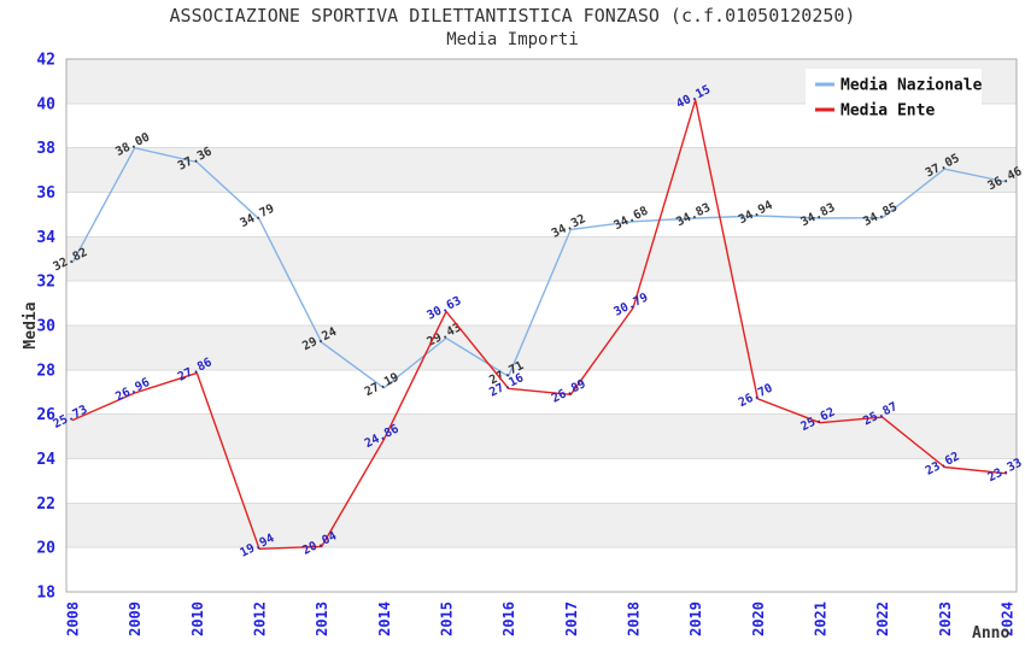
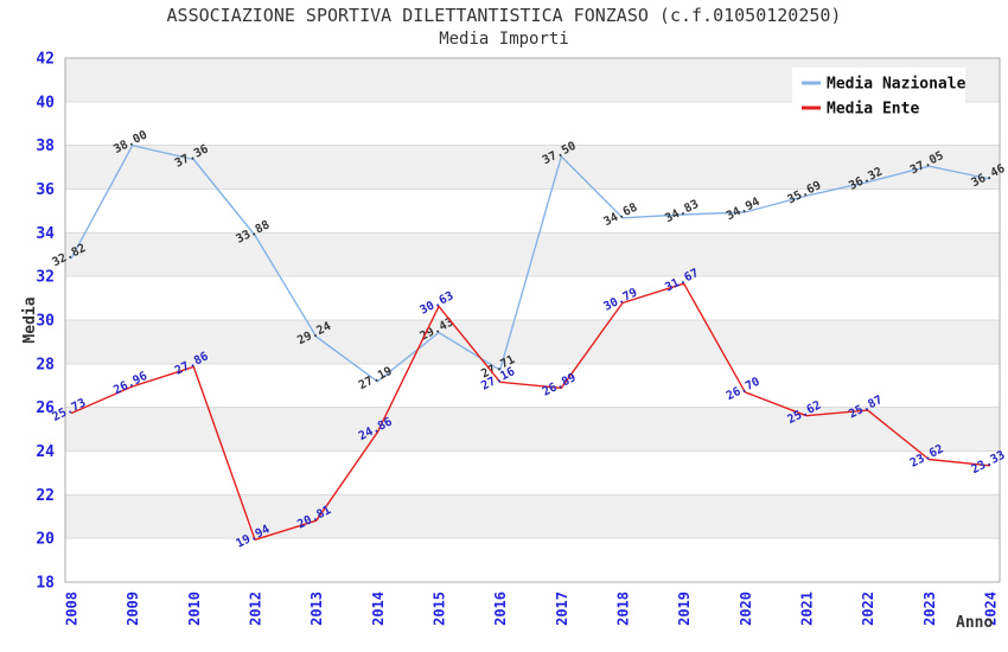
Media Nazionale/2012: 34.79 -> 33.88
Media Ente/2013: 20.04 -> 20.81
Media Nazionale/2017: 34.32 -> 37.50
Media Ente/2019: 40.15 -> 31.67
Media Nazionale/2021: 34.83 -> 35.69
Media Nazionale/2022: 34.85 -> 36.32
